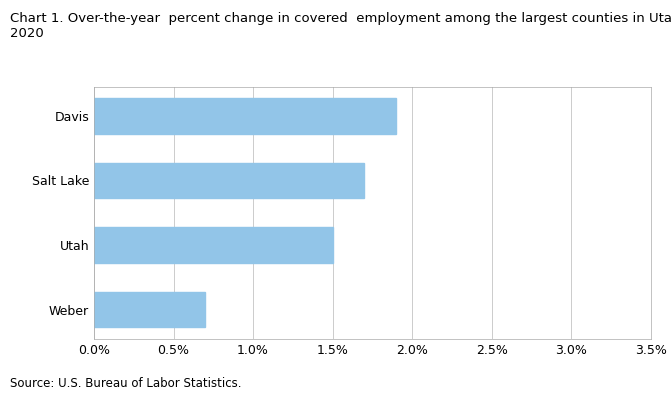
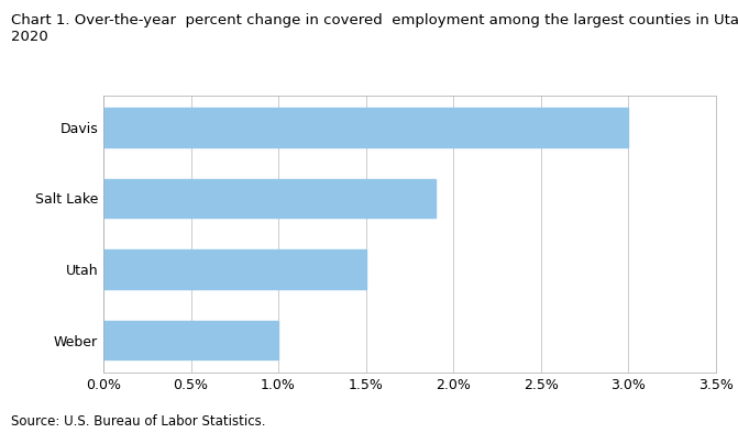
Davis: 1.9% -> 3.0%
Salt Lake: 1.7% -> 1.9%
Weber: 0.7% -> 1.0%
